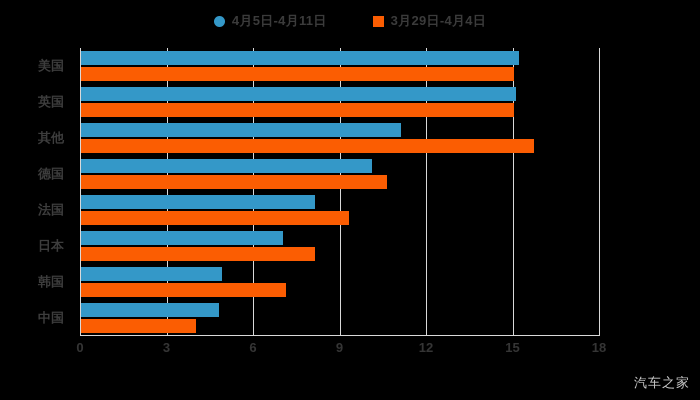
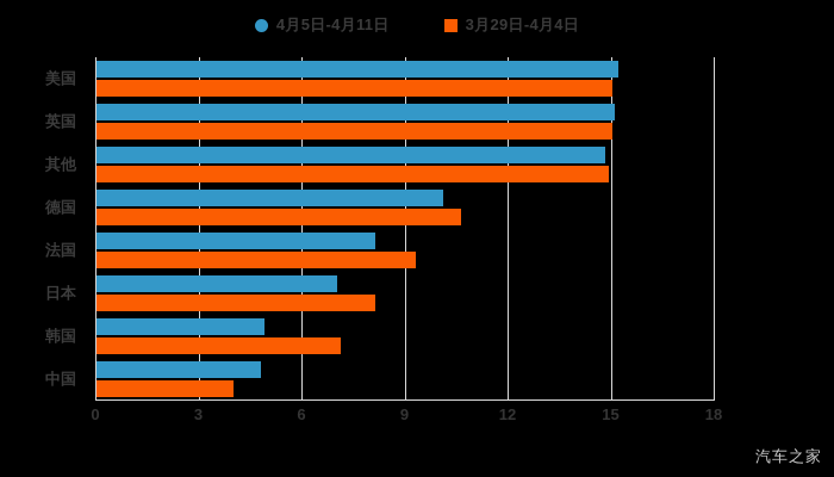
4月5日-4月11日/其他: 11.1 -> 14.8
3月29日-4月4日/其他: 15.7 -> 14.9
